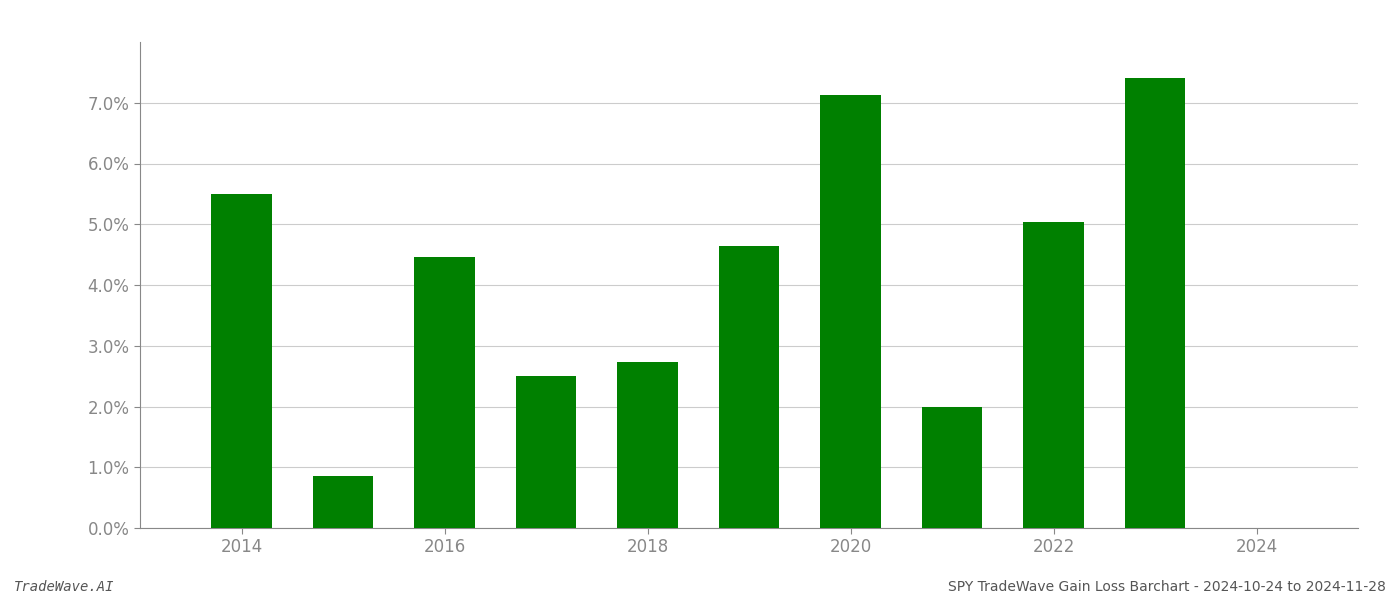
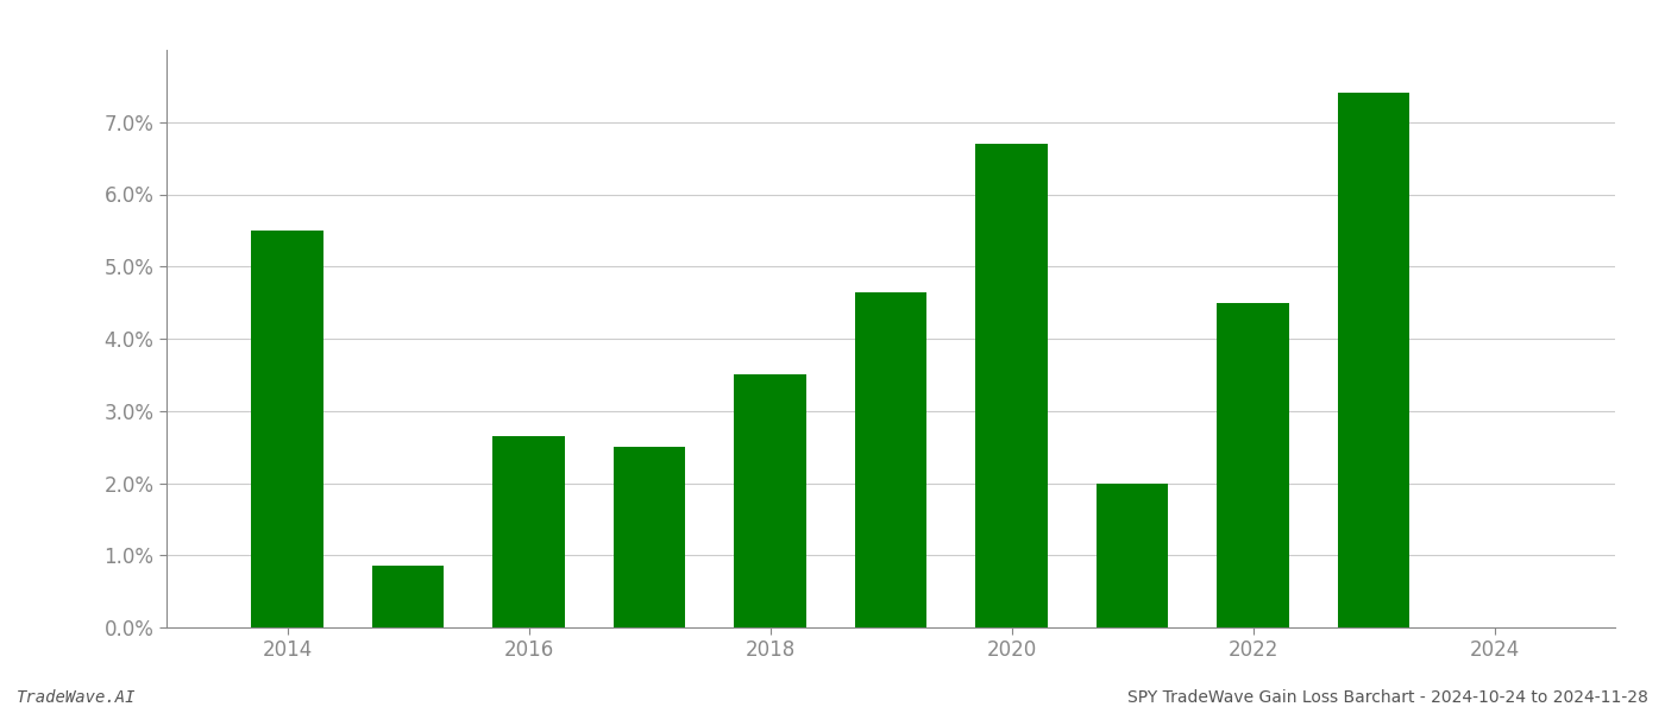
2016: 4.46% -> 2.65%
2018: 2.74% -> 3.50%
2020: 7.12% -> 6.70%
2022: 5.04% -> 4.50%
